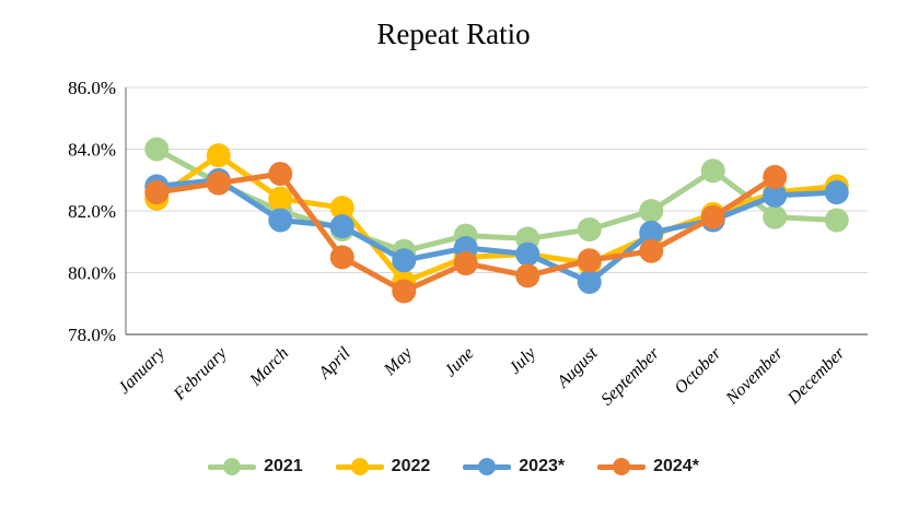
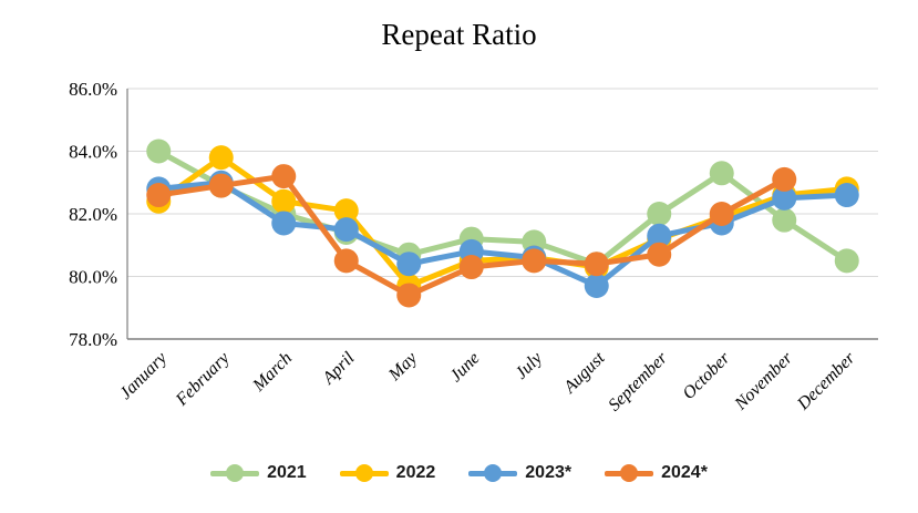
2024*/July: 79.9% -> 80.5%
2021/August: 81.4% -> 80.4%
2024*/October: 81.8% -> 82.0%
2021/December: 81.7% -> 80.5%
